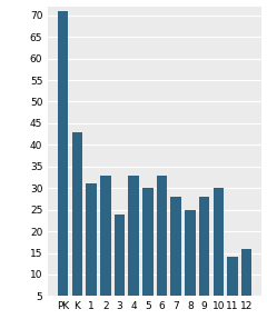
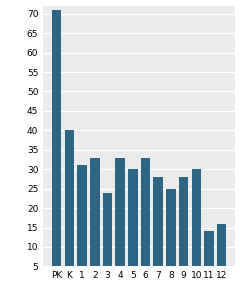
K: 43 -> 40
